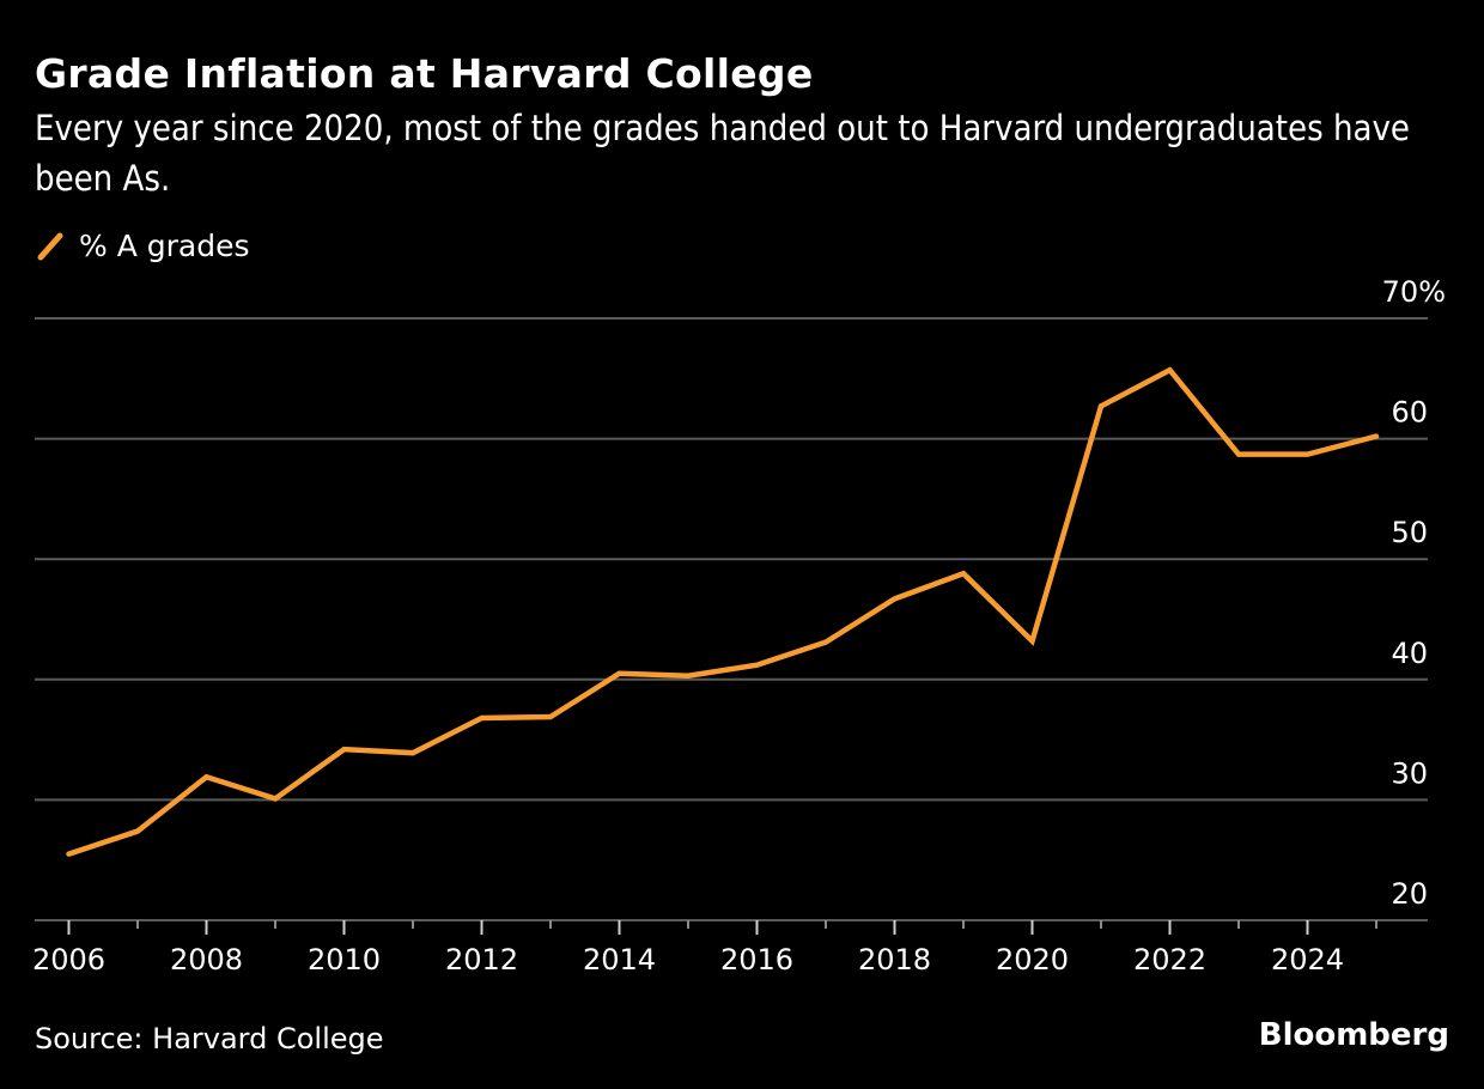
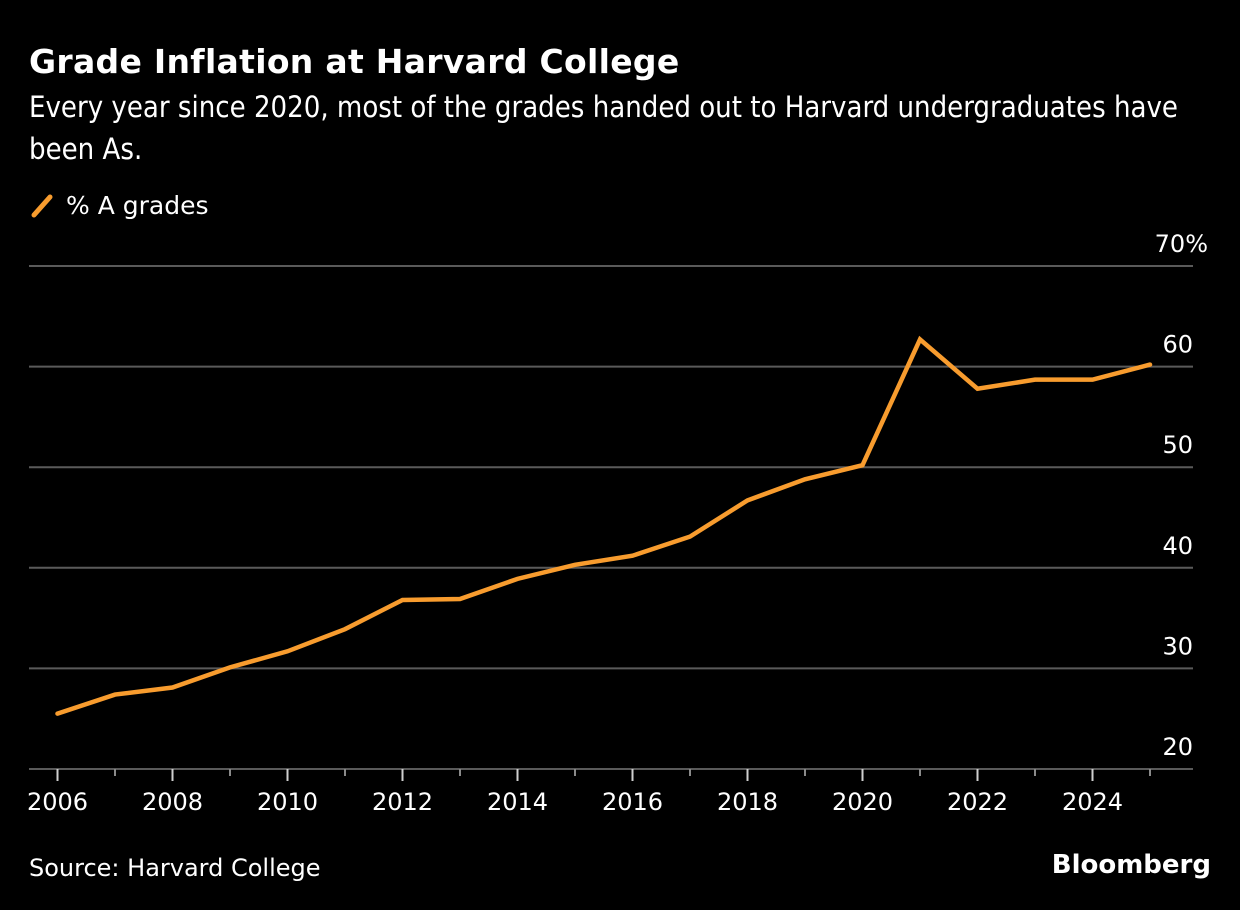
2008: 31.9 -> 28.1
2010: 34.2 -> 31.7
2014: 40.5 -> 38.9
2020: 43.2 -> 50.2
2022: 65.7 -> 57.8
